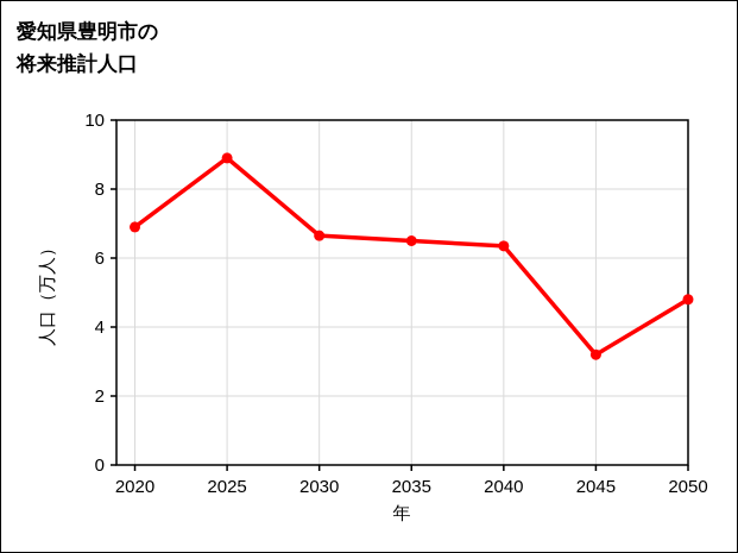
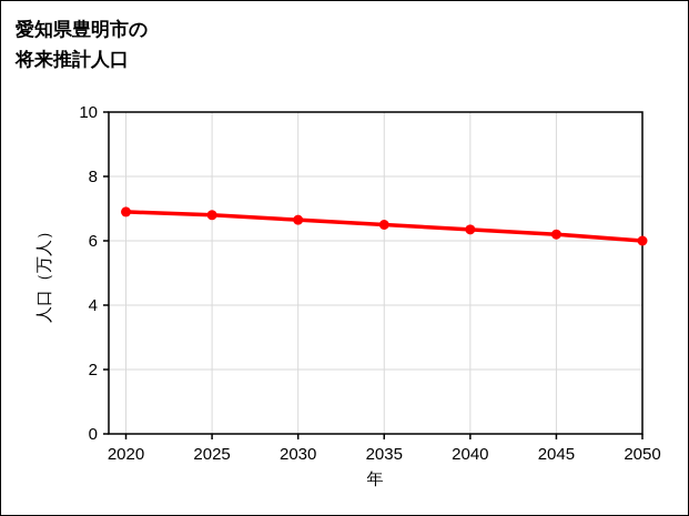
2025: 8.9 -> 6.8
2045: 3.2 -> 6.2
2050: 4.8 -> 6.0
